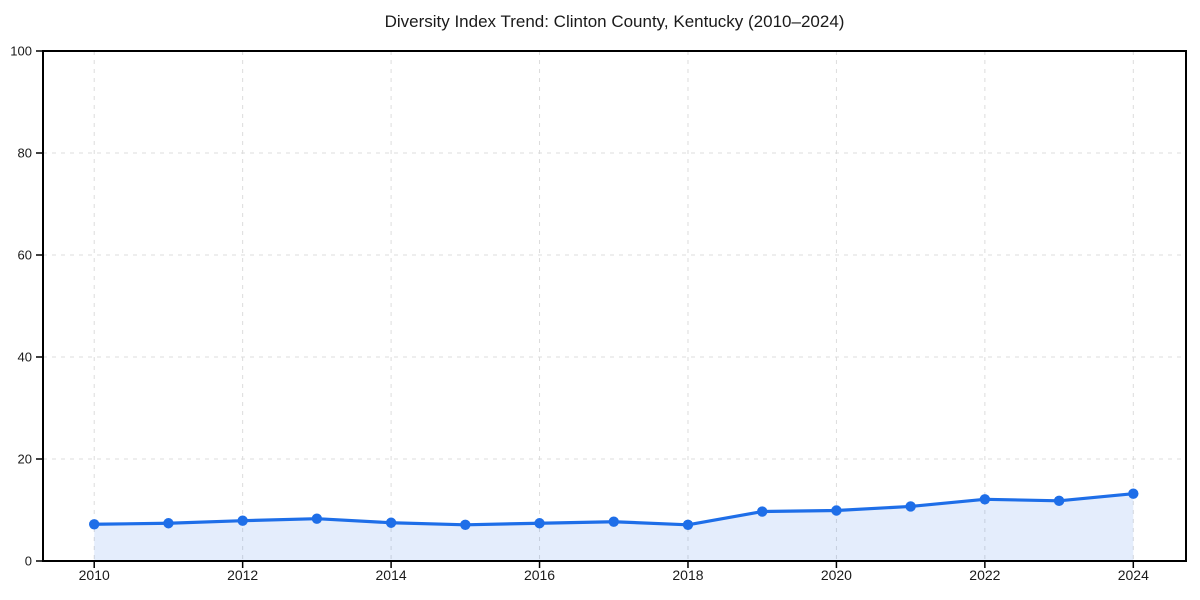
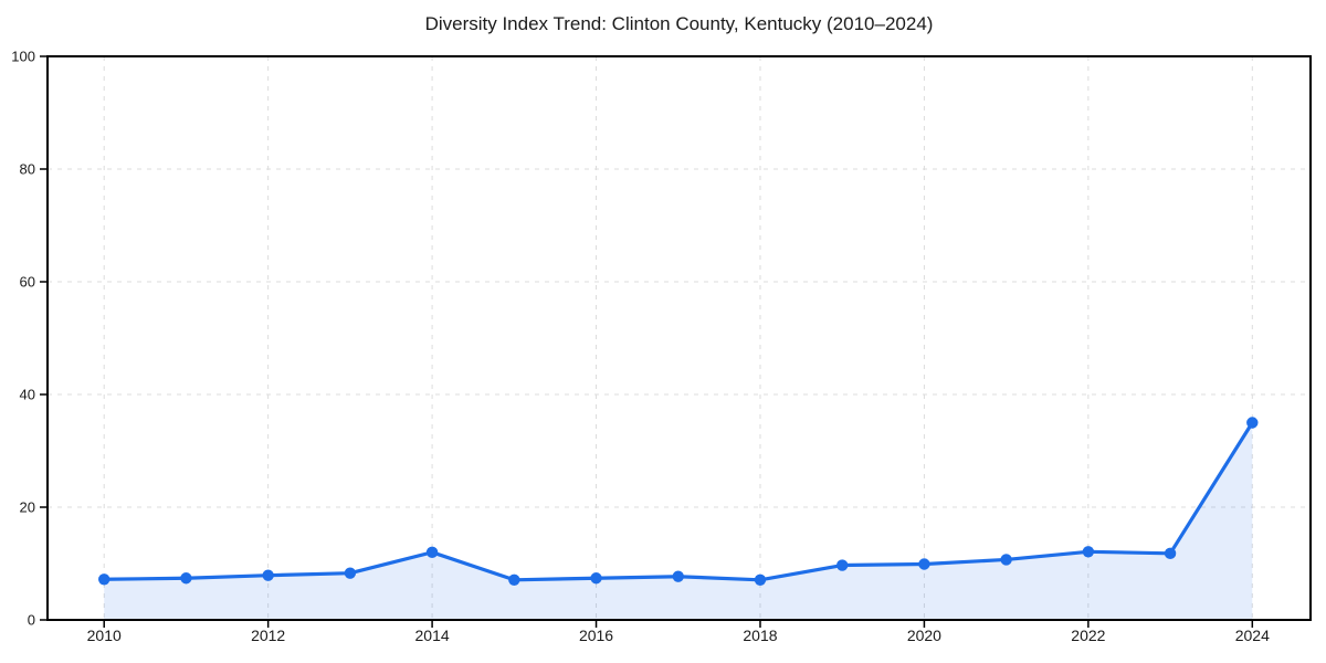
2014: 8 -> 12
2024: 13 -> 35
